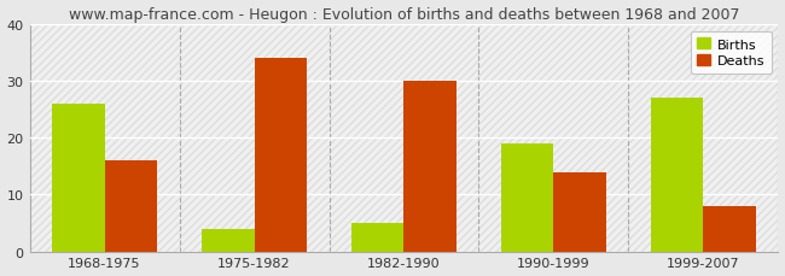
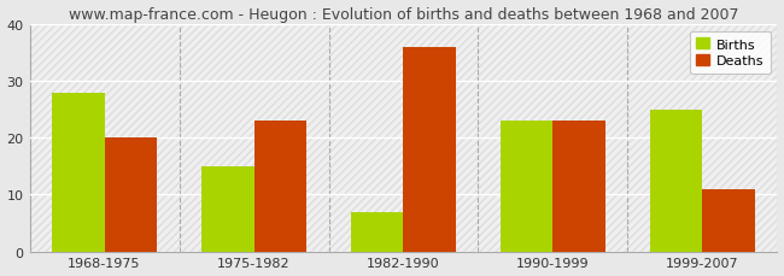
Births/1968-1975: 26 -> 28
Deaths/1968-1975: 16 -> 20
Births/1975-1982: 4 -> 15
Deaths/1975-1982: 34 -> 23
Births/1982-1990: 5 -> 7
Deaths/1982-1990: 30 -> 36
Births/1990-1999: 19 -> 23
Deaths/1990-1999: 14 -> 23
Births/1999-2007: 27 -> 25
Deaths/1999-2007: 8 -> 11
